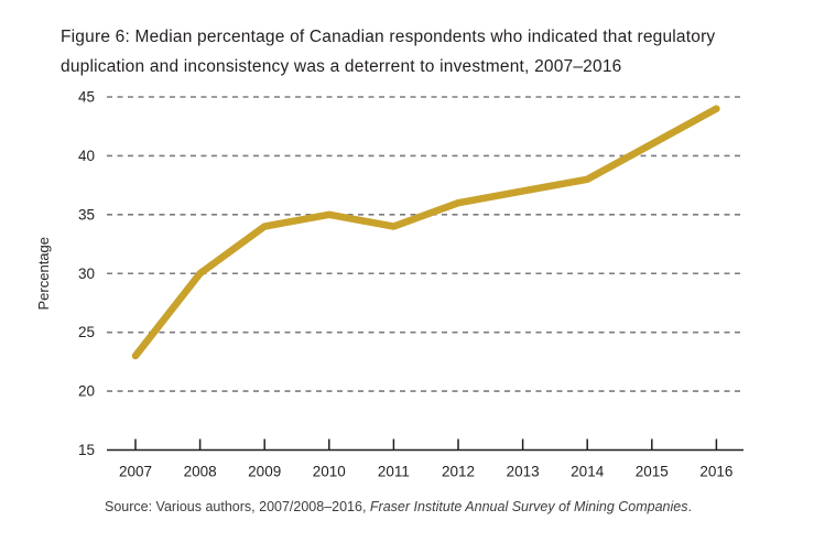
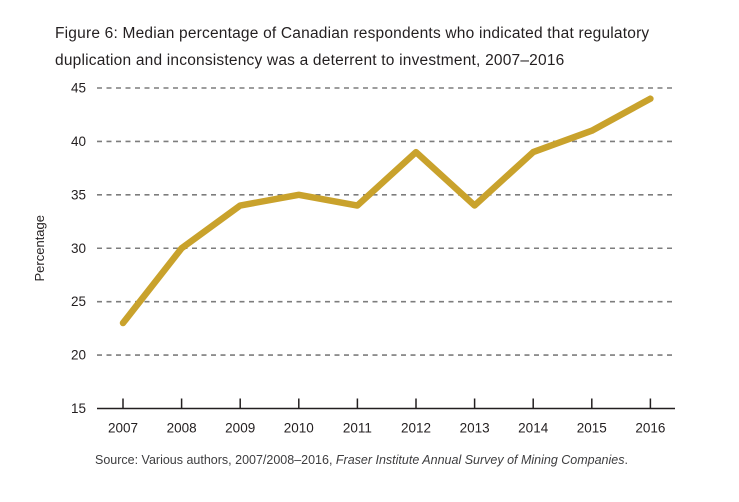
2012: 36 -> 39
2013: 37 -> 34
2014: 38 -> 39
